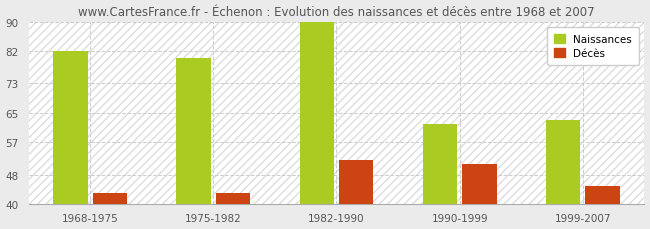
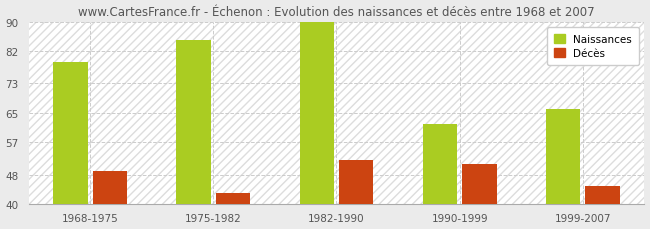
Naissances/1968-1975: 82 -> 79
Décès/1968-1975: 43 -> 49
Naissances/1975-1982: 80 -> 85
Naissances/1999-2007: 63 -> 66
